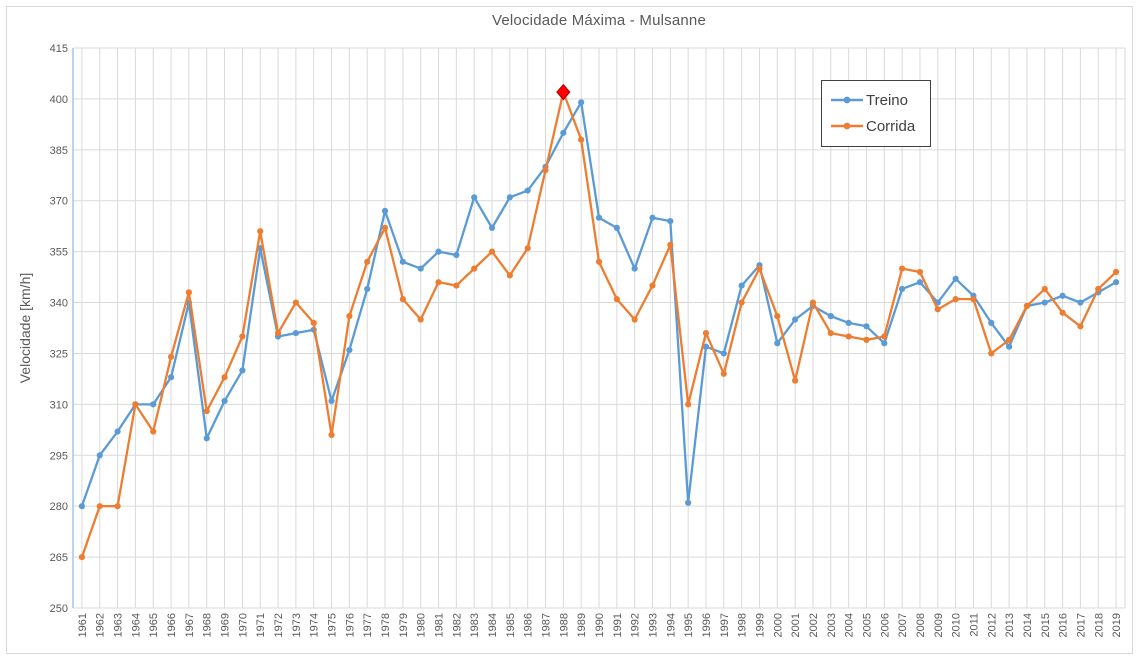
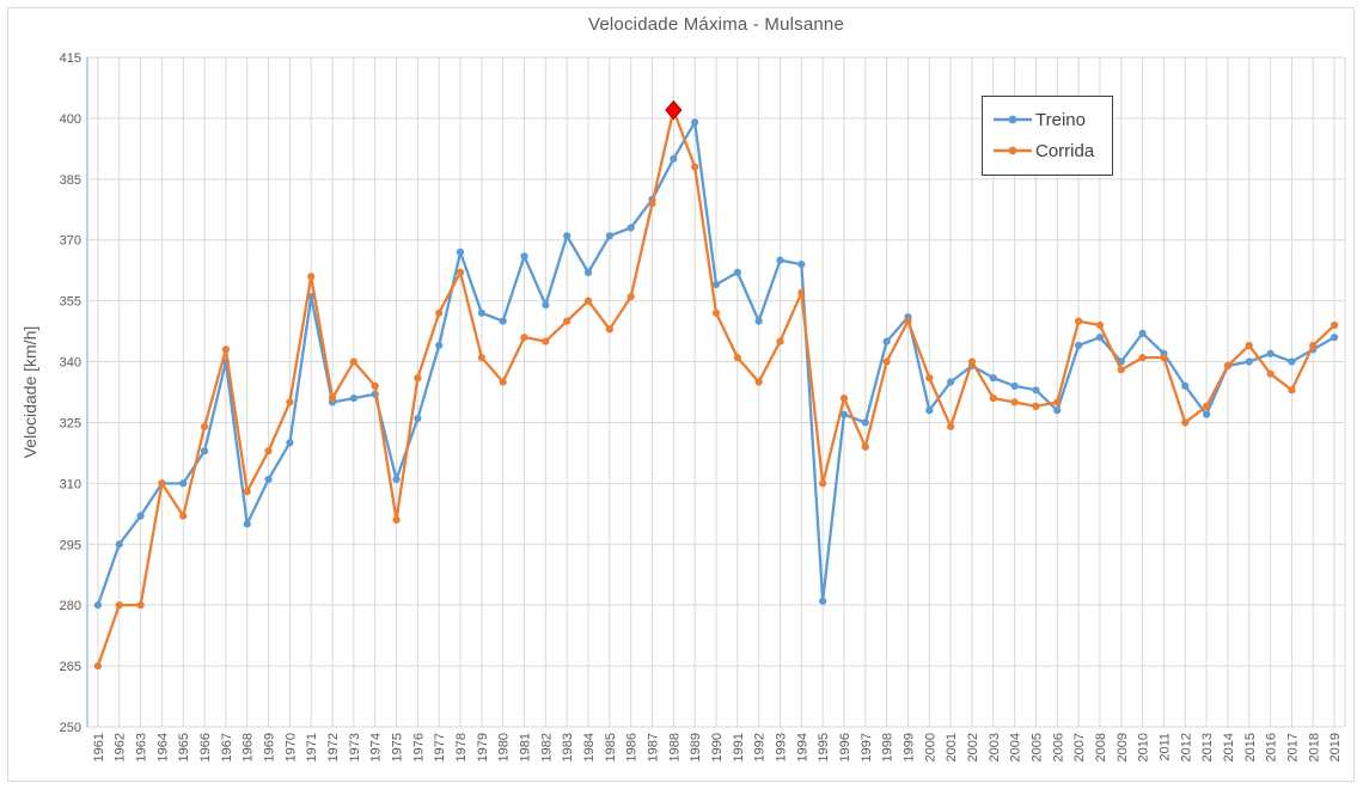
Treino/1981: 355 -> 366
Treino/1990: 365 -> 359
Corrida/2001: 317 -> 324
